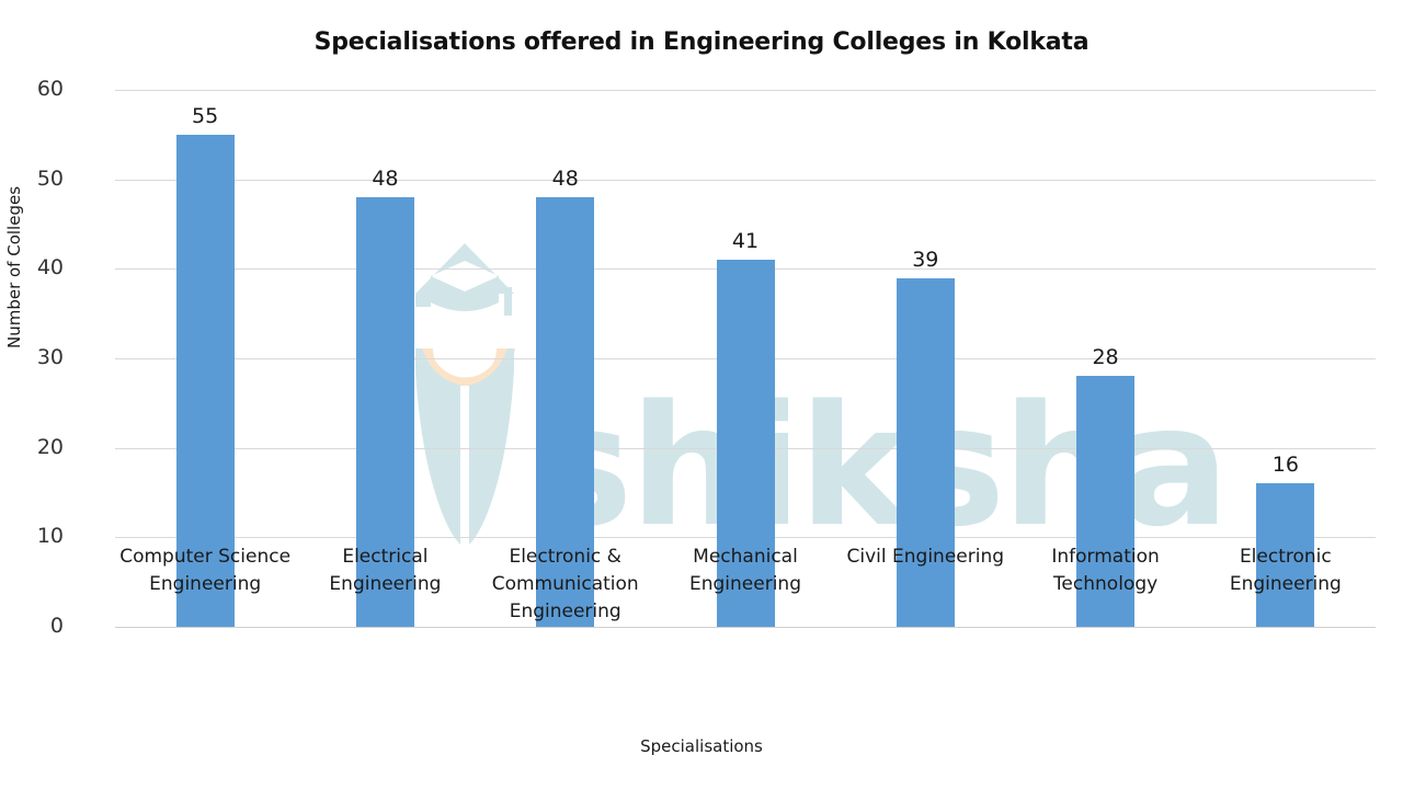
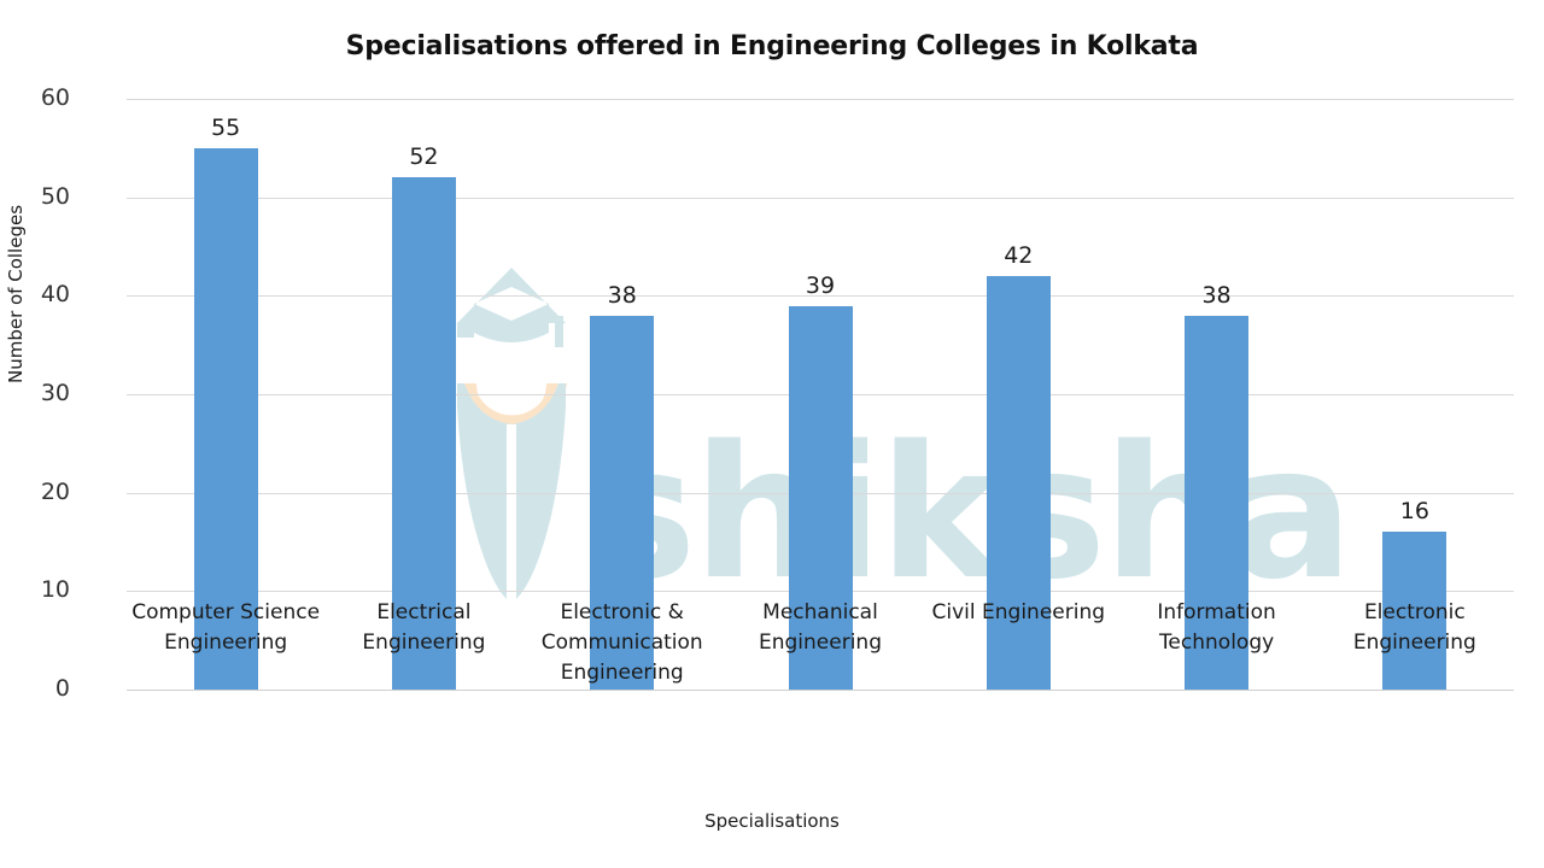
Electrical Engineering: 48 -> 52
Electronic & Communication Engineering: 48 -> 38
Mechanical Engineering: 41 -> 39
Civil Engineering: 39 -> 42
Information Technology: 28 -> 38
